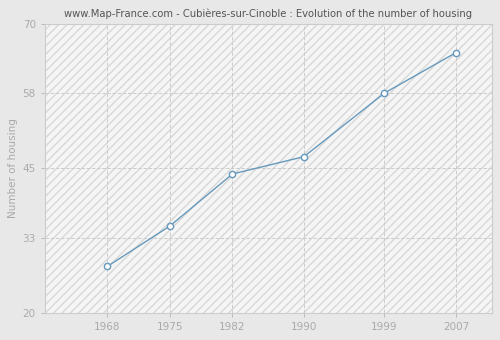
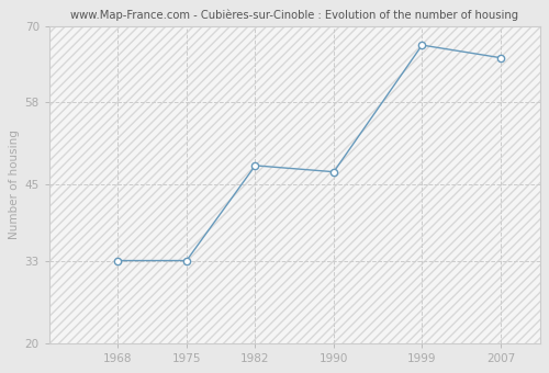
1968: 28 -> 33
1975: 35 -> 33
1982: 44 -> 48
1999: 58 -> 67
